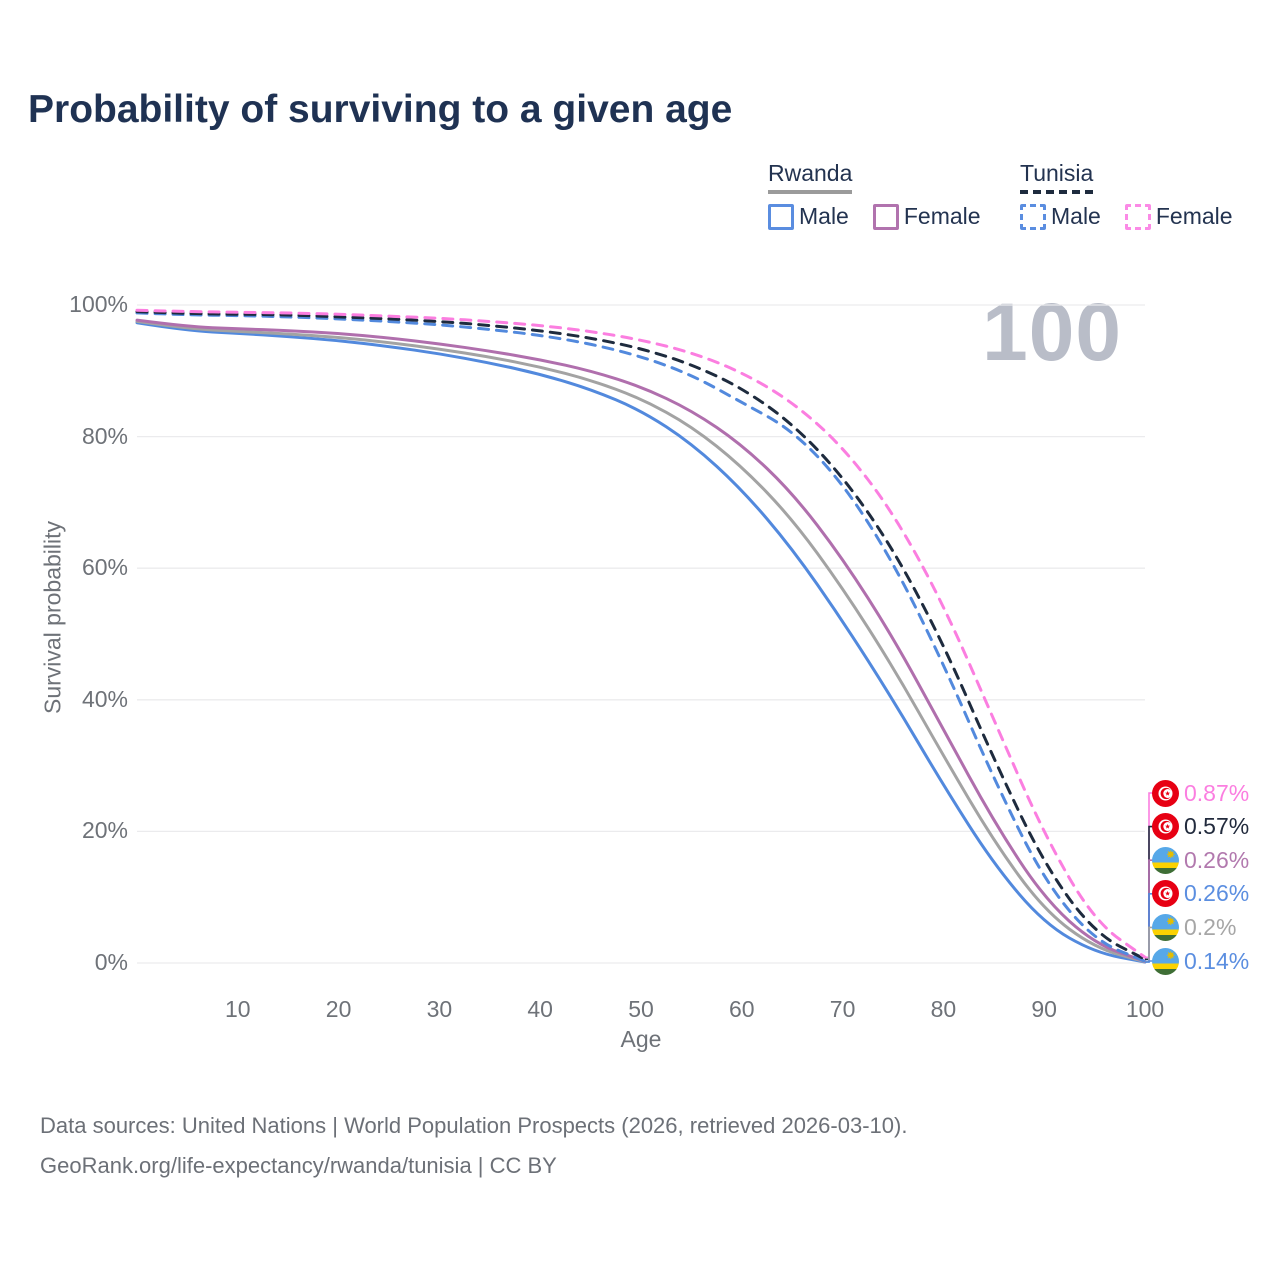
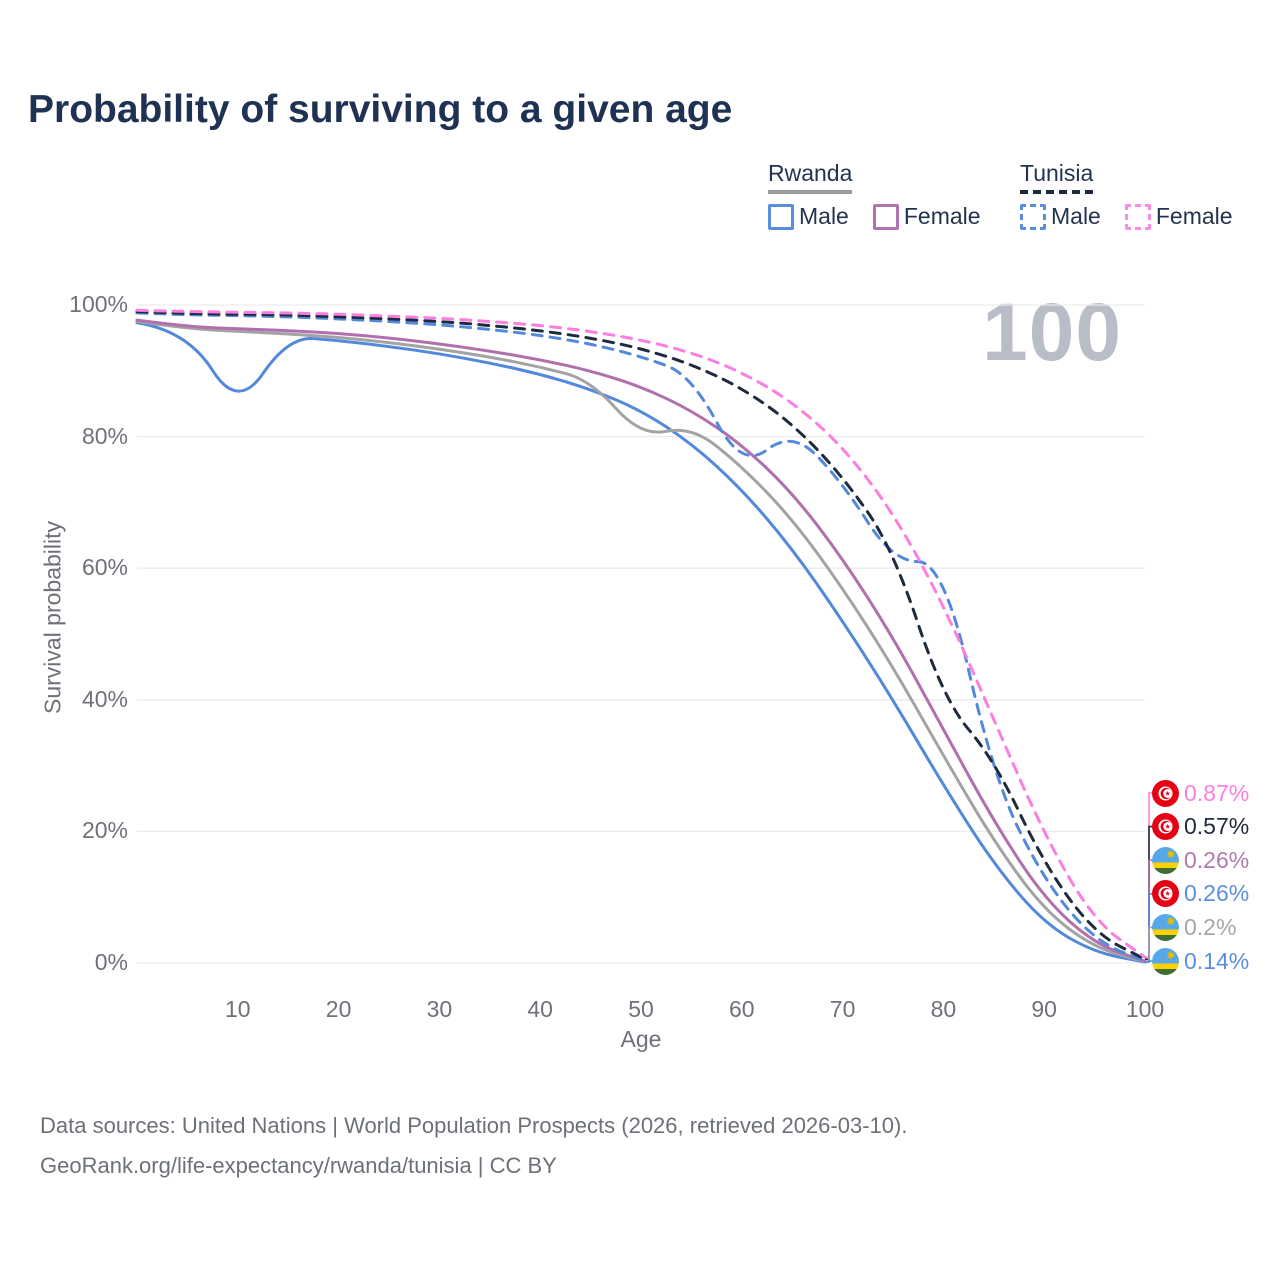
Rwanda Male/10: 96% -> 84%
Rwanda/50: 86% -> 80%
Tunisia Male/60: 85% -> 75%
Tunisia Male/80: 46% -> 61%
Tunisia/80: 48% -> 40%
